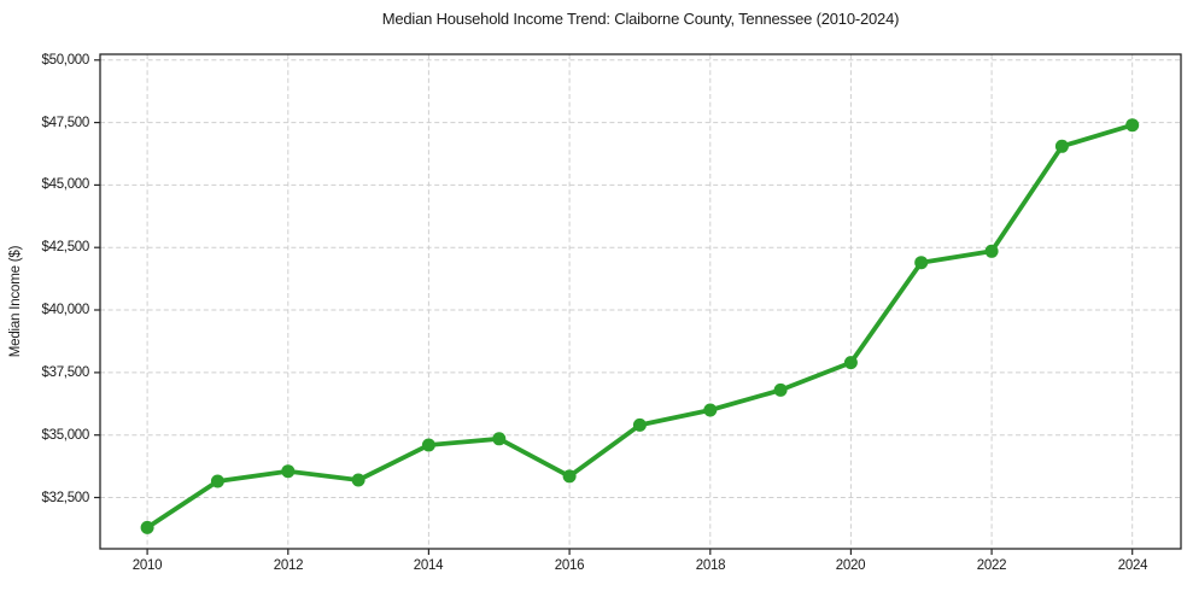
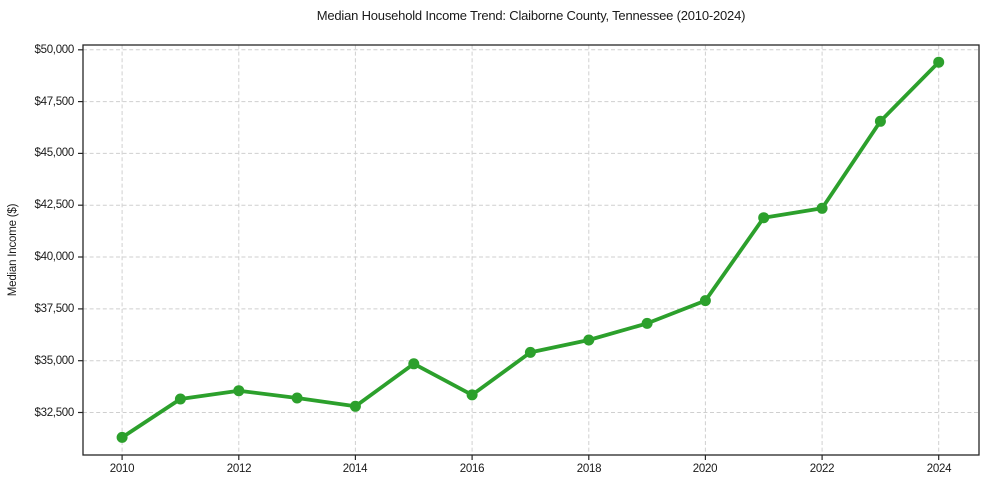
2014: $34600 -> $32800
2024: $47400 -> $49400
